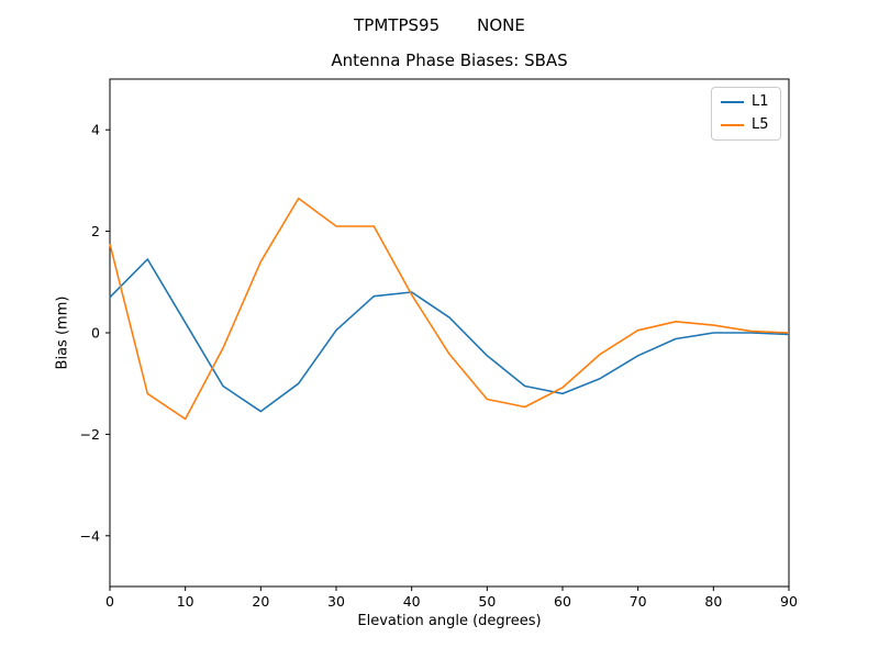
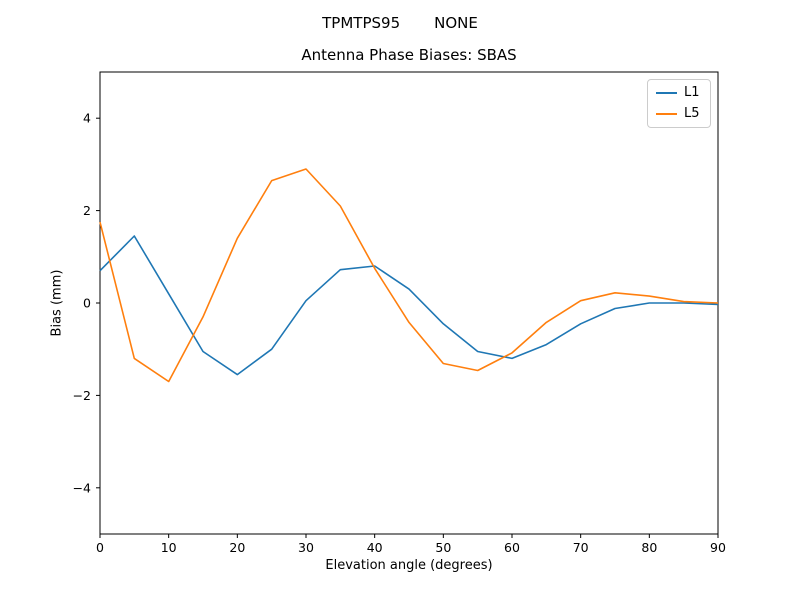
L5/30: 2.1 -> 2.9
